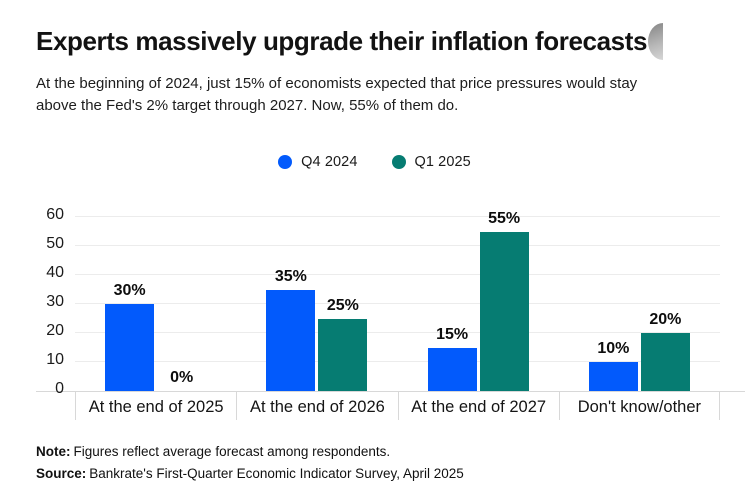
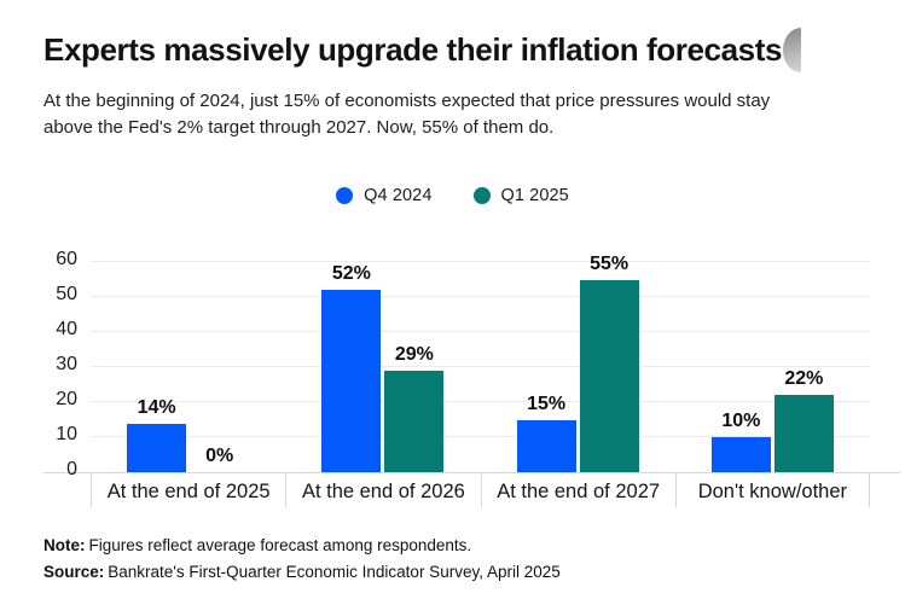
Q4 2024/At the end of 2025: 30% -> 14%
Q4 2024/At the end of 2026: 35% -> 52%
Q1 2025/At the end of 2026: 25% -> 29%
Q1 2025/Don't know/other: 20% -> 22%
